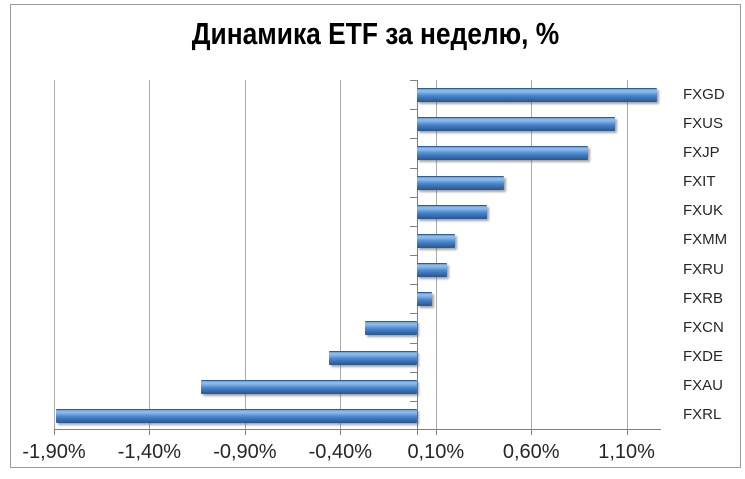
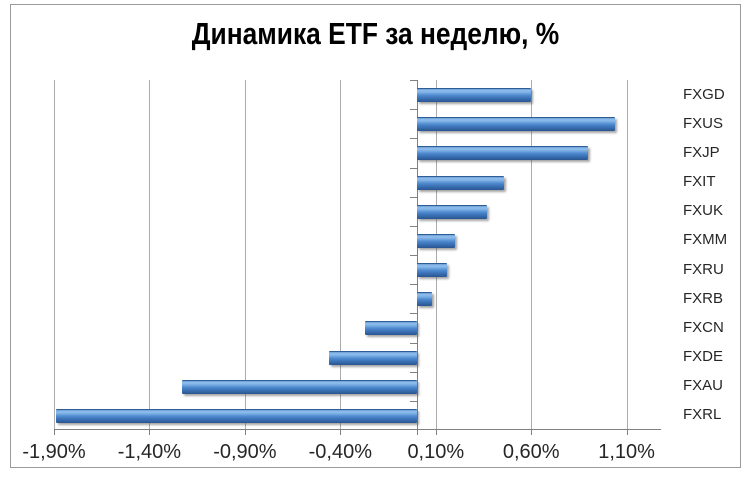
FXGD: 1,26% -> 0,60%
FXAU: -1,13% -> -1,23%
